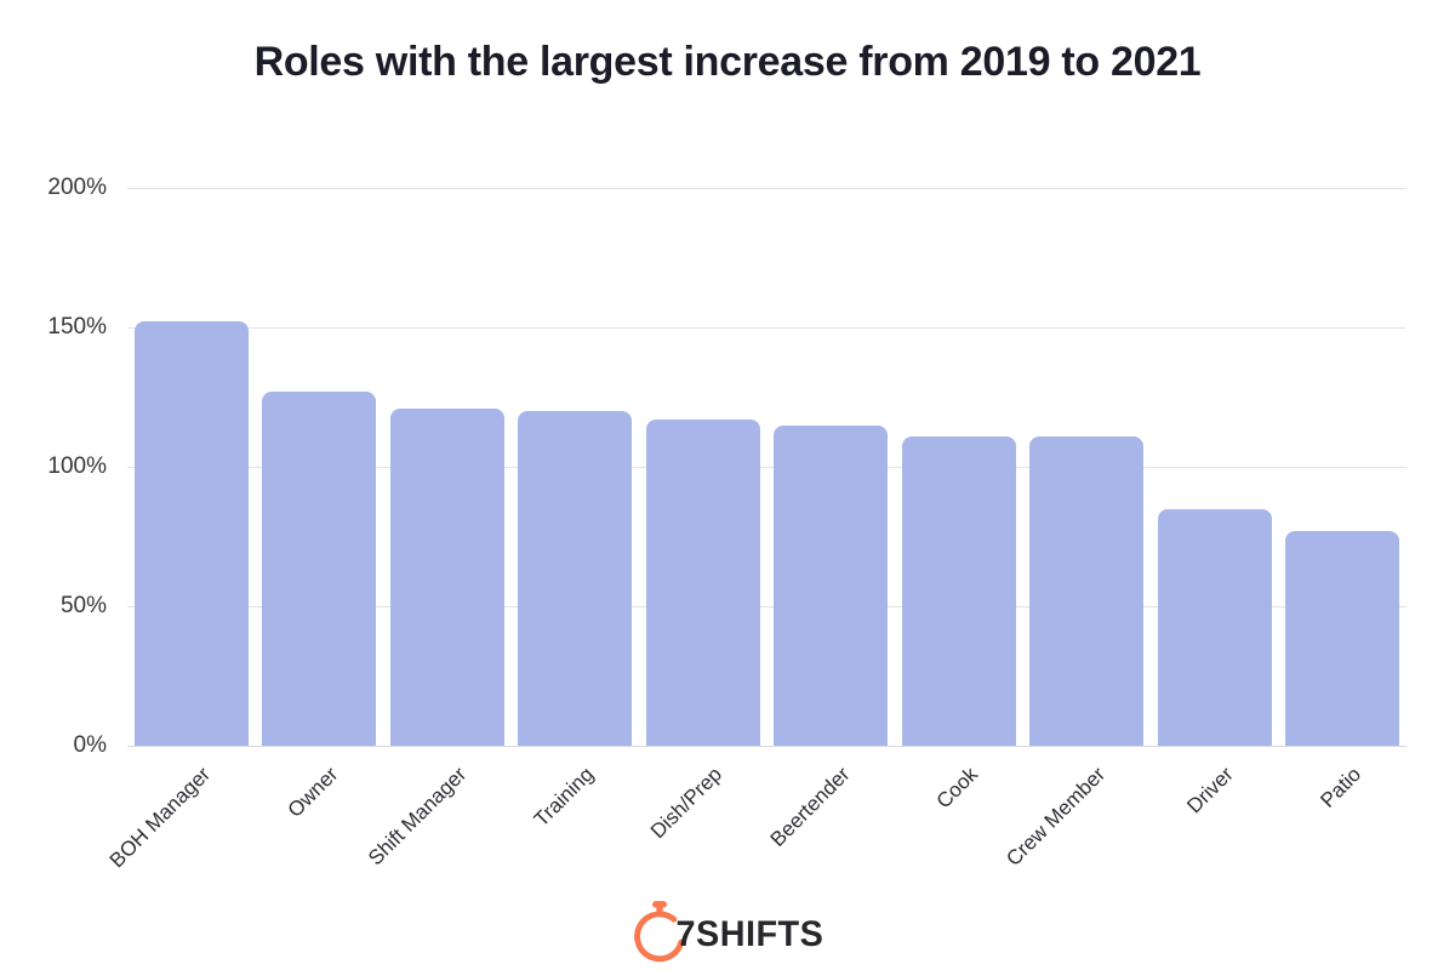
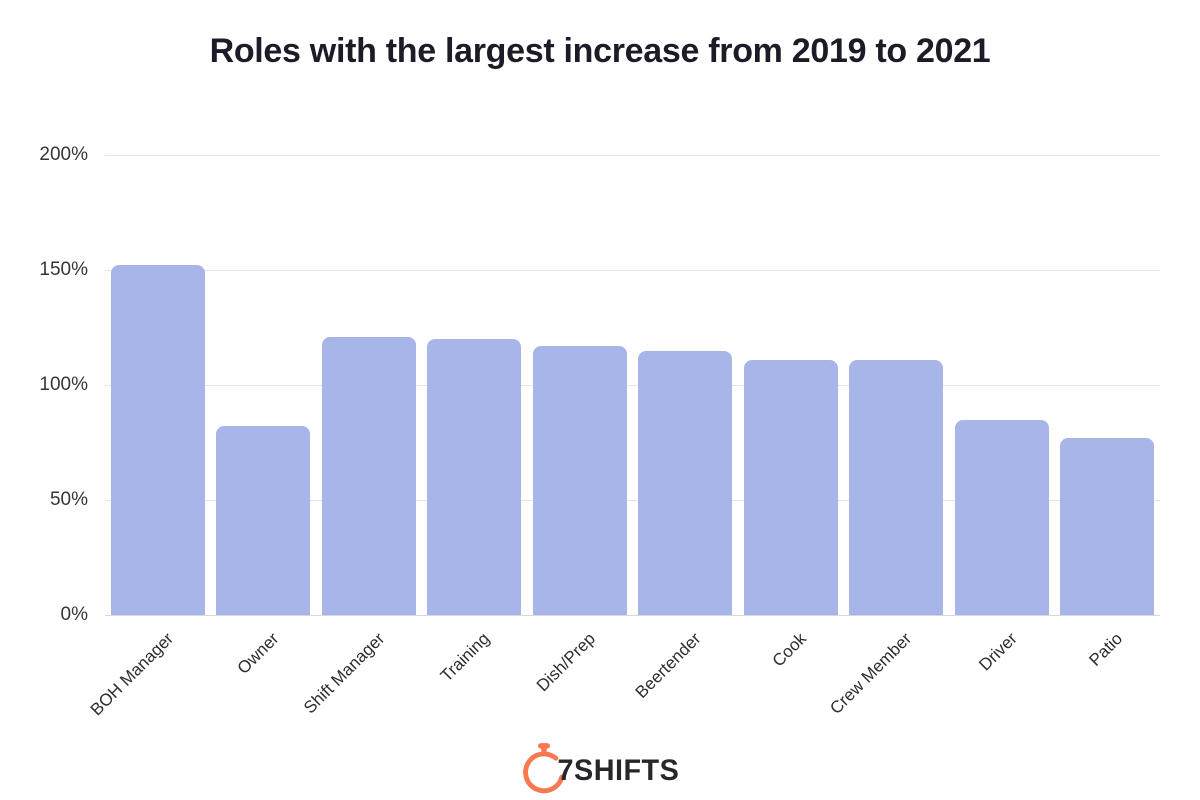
Owner: 127% -> 82%
